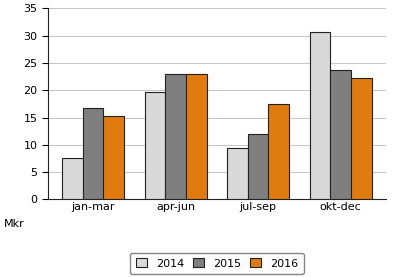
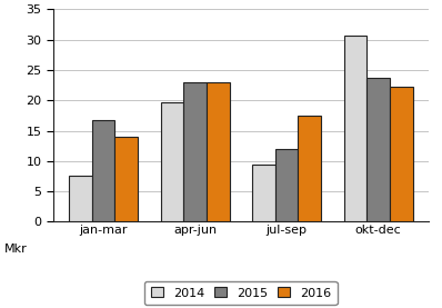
2016/jan-mar: 15.2 -> 14.0
